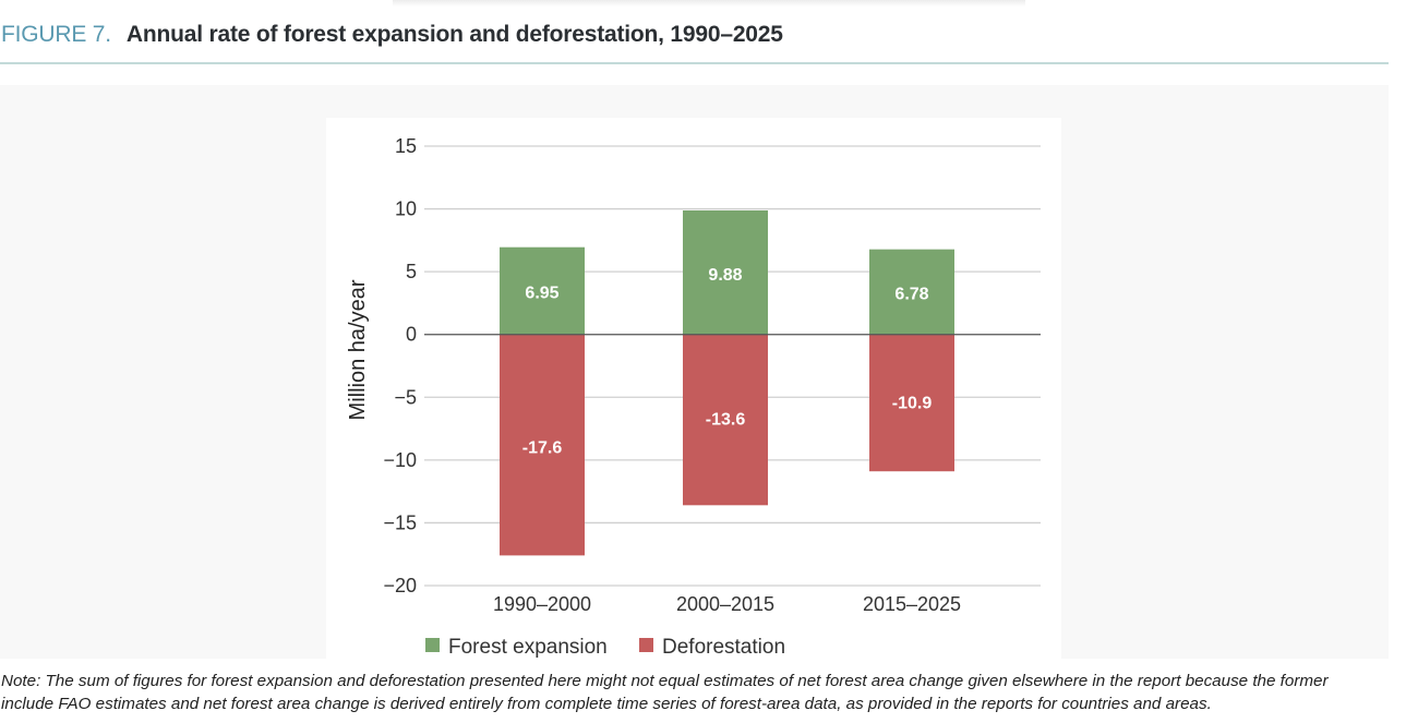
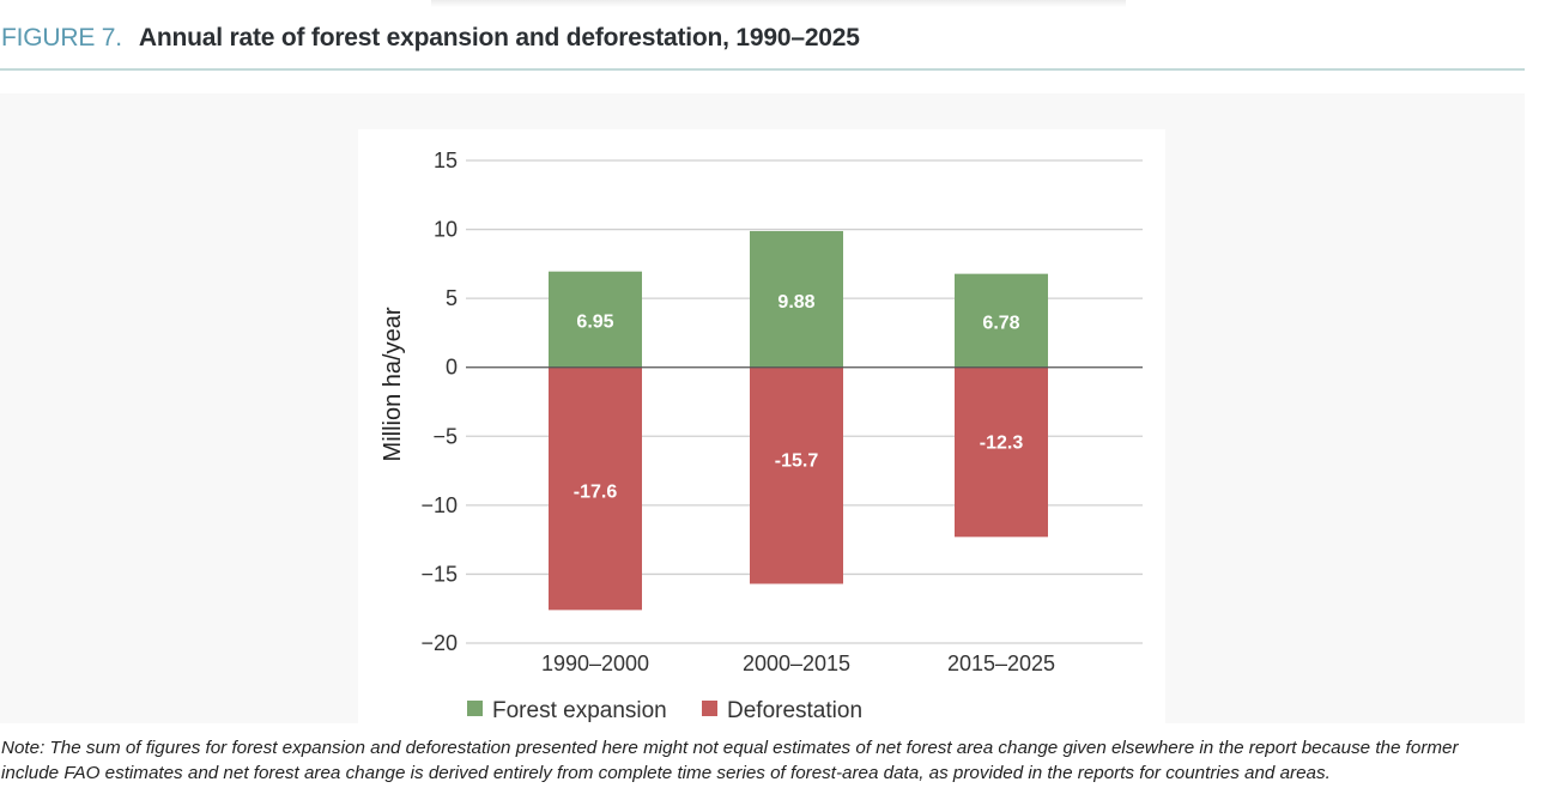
Deforestation/2000–2015: -13.6 -> -15.7
Deforestation/2015–2025: -10.9 -> -12.3
